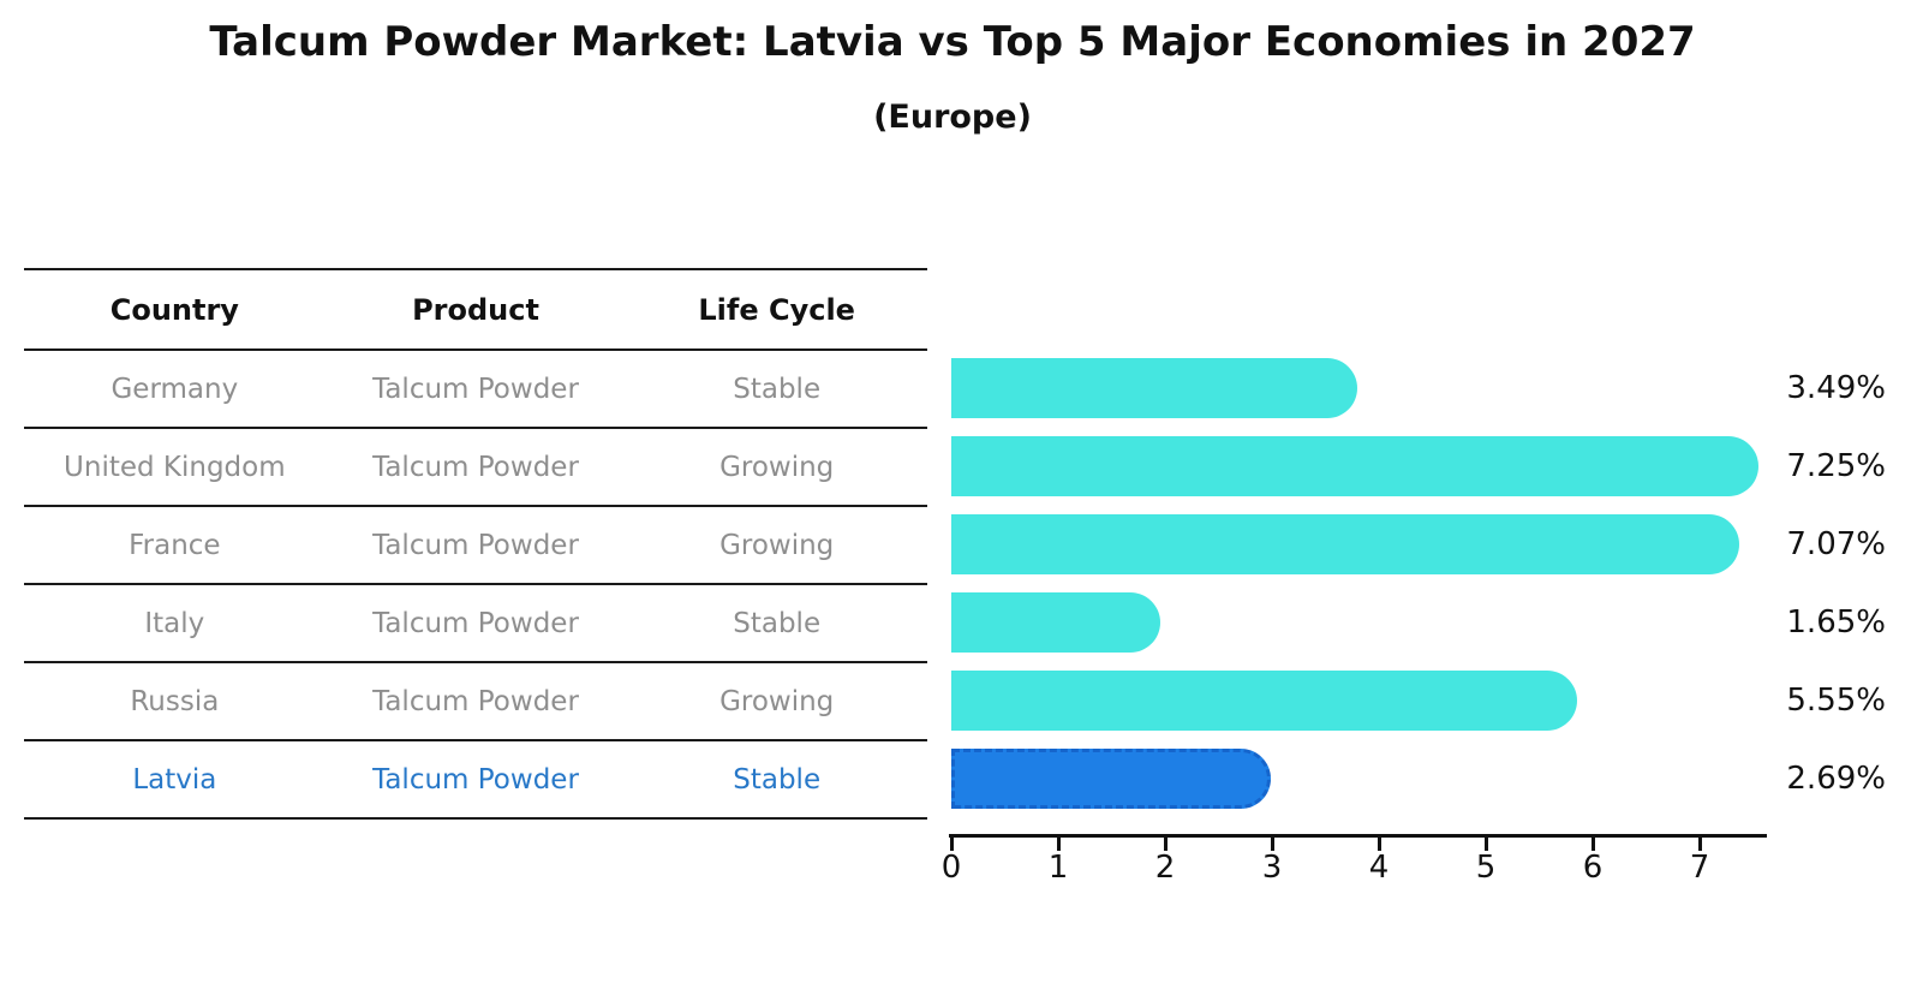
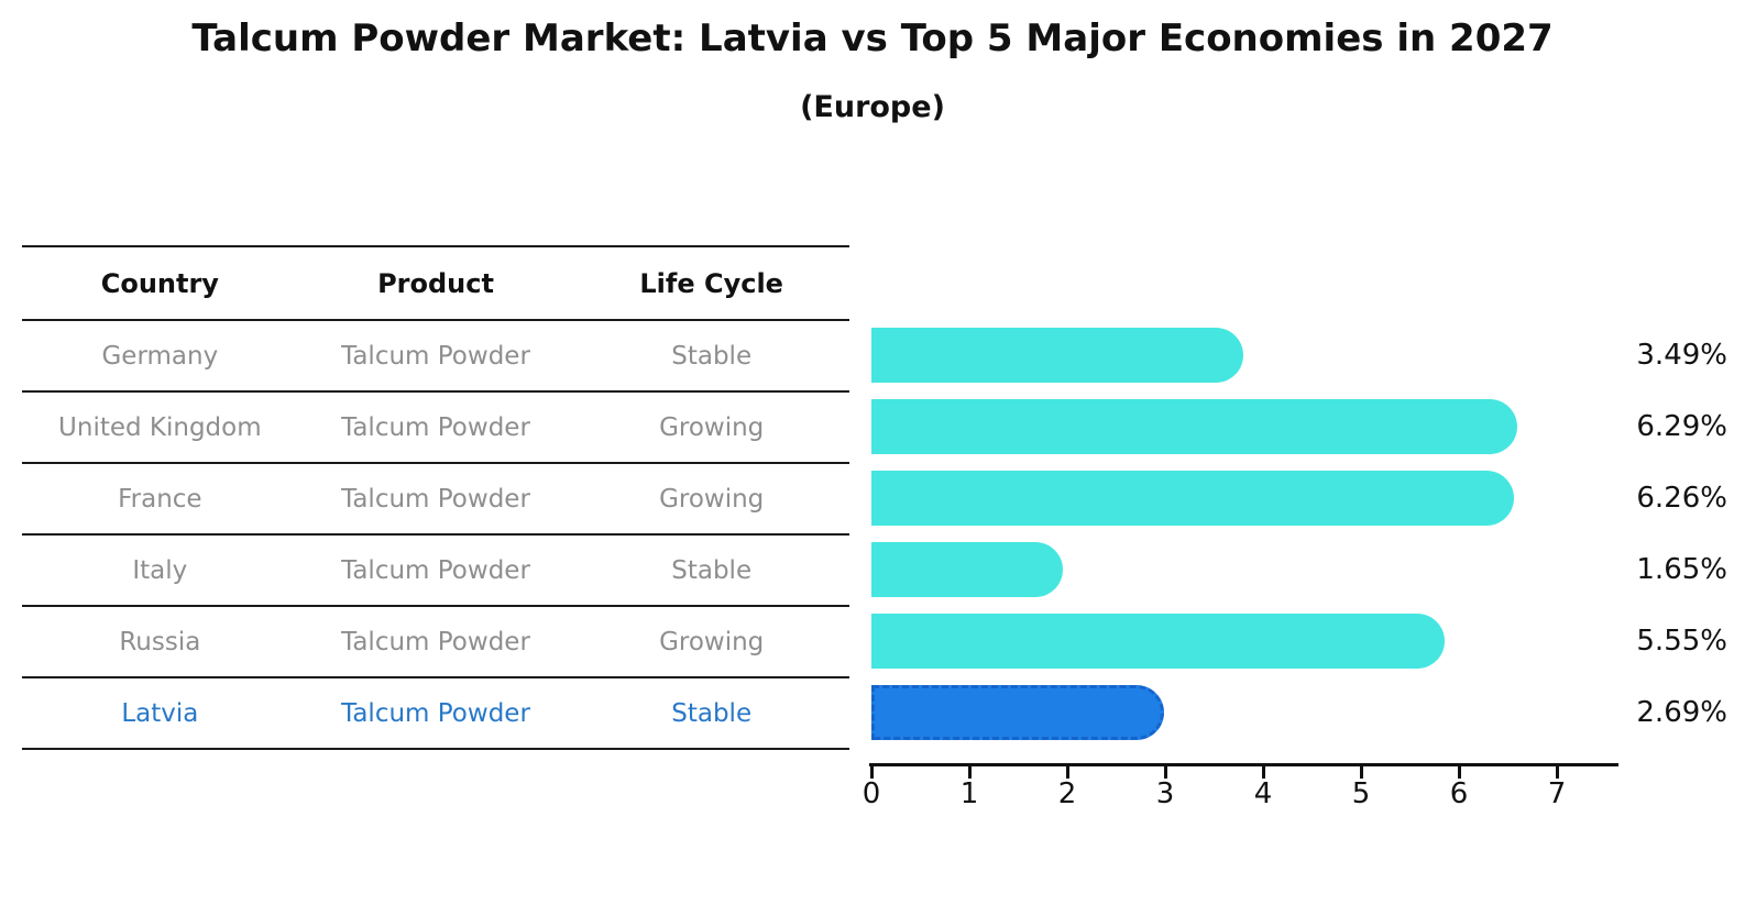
United Kingdom: 7.25% -> 6.29%
France: 7.07% -> 6.26%
